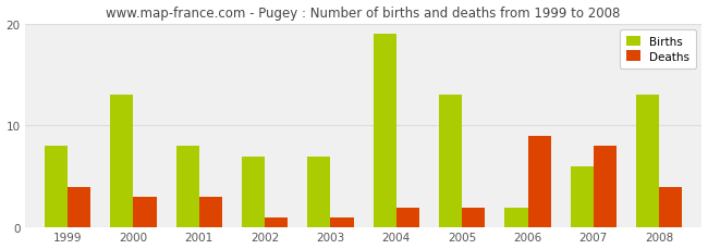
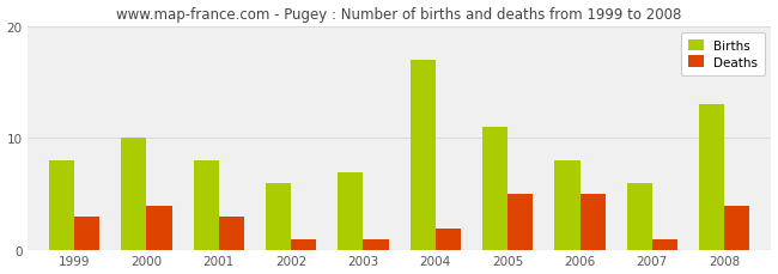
Deaths/1999: 4 -> 3
Births/2000: 13 -> 10
Deaths/2000: 3 -> 4
Births/2002: 7 -> 6
Births/2004: 19 -> 17
Births/2005: 13 -> 11
Deaths/2005: 2 -> 5
Births/2006: 2 -> 8
Deaths/2006: 9 -> 5
Deaths/2007: 8 -> 1
